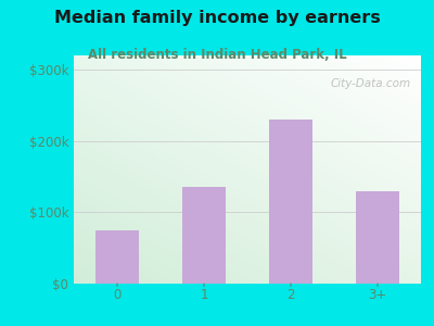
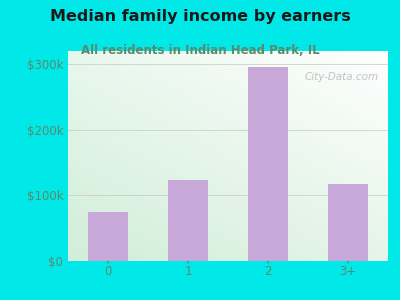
1: $135k -> $124k
2: $230k -> $296k
3+: $130k -> $118k
